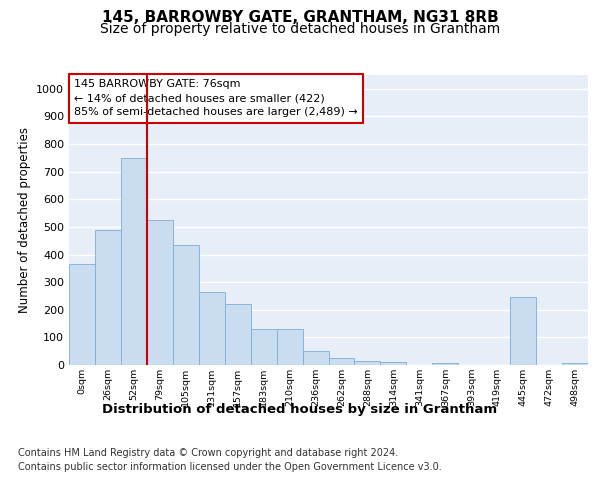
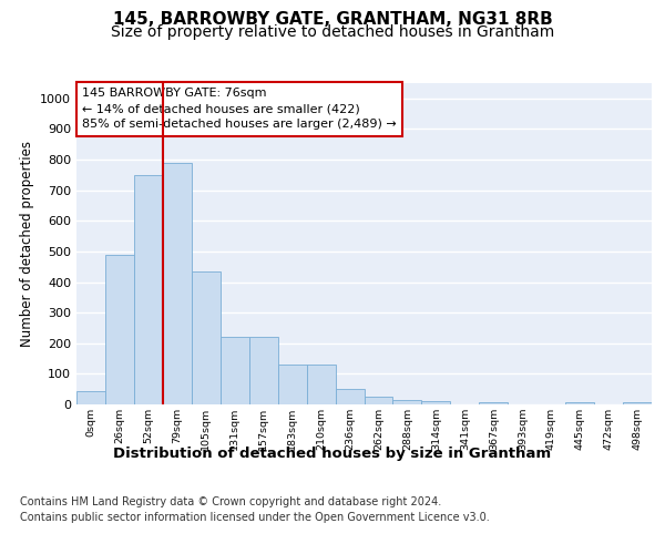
0sqm: 365 -> 42
79sqm: 525 -> 790
131sqm: 265 -> 220
445sqm: 245 -> 8
